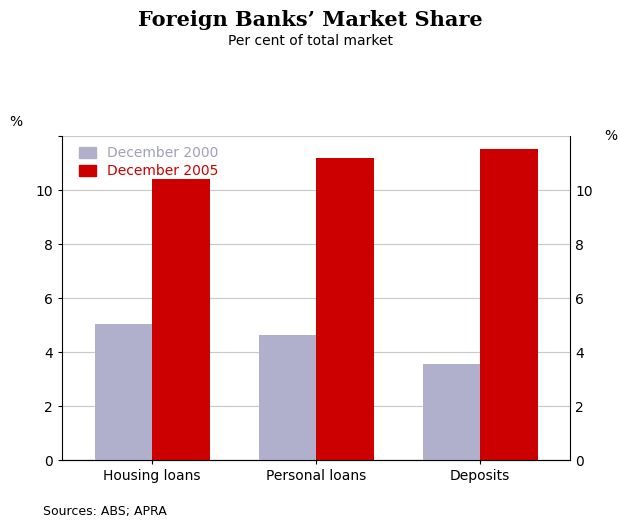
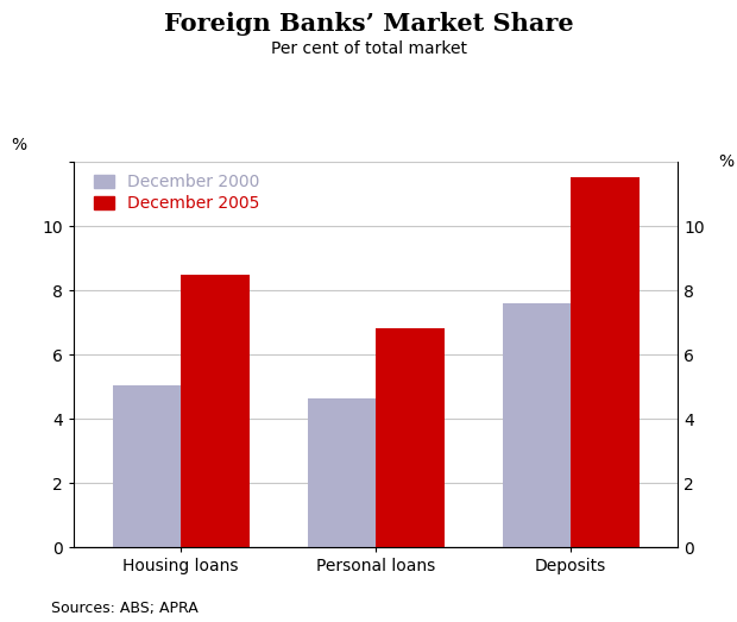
December 2005/Housing loans: 10.4 -> 8.5
December 2005/Personal loans: 11.2 -> 6.8
December 2000/Deposits: 3.55 -> 7.60
